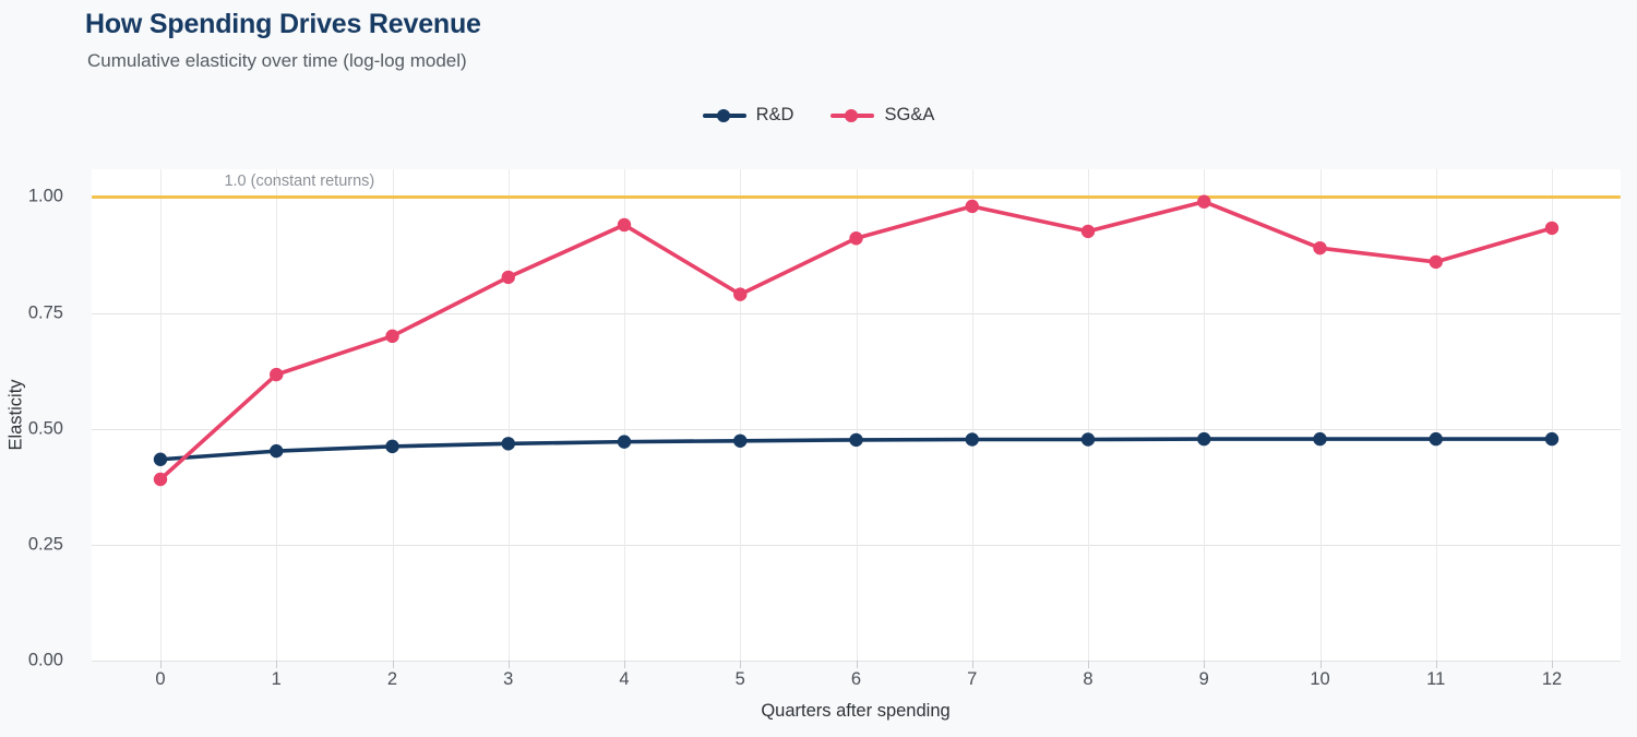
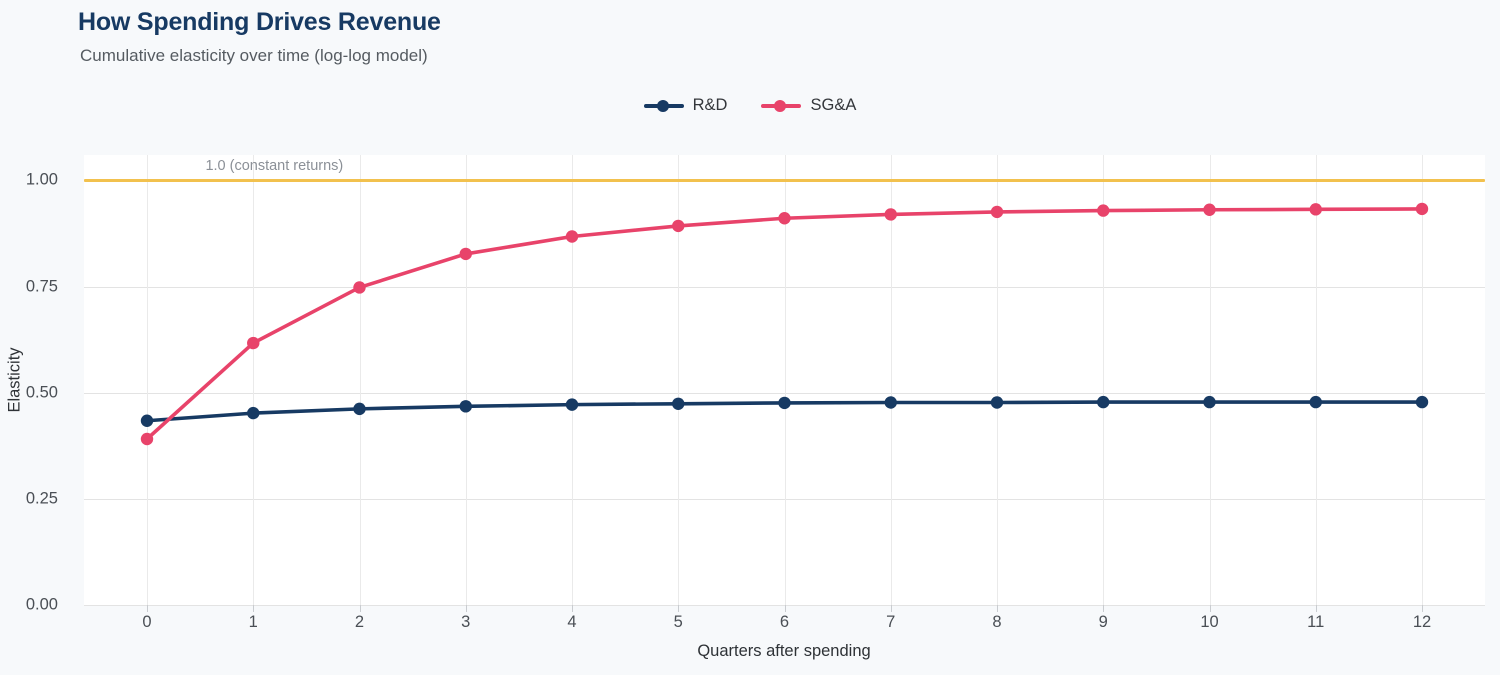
SG&A/2: 0.70 -> 0.75
SG&A/4: 0.94 -> 0.87
SG&A/5: 0.79 -> 0.89
SG&A/7: 0.98 -> 0.92
SG&A/9: 0.99 -> 0.93
SG&A/10: 0.89 -> 0.93
SG&A/11: 0.86 -> 0.93
